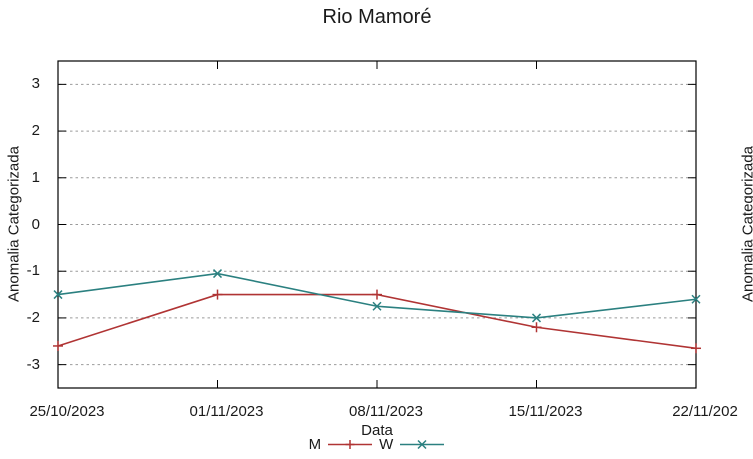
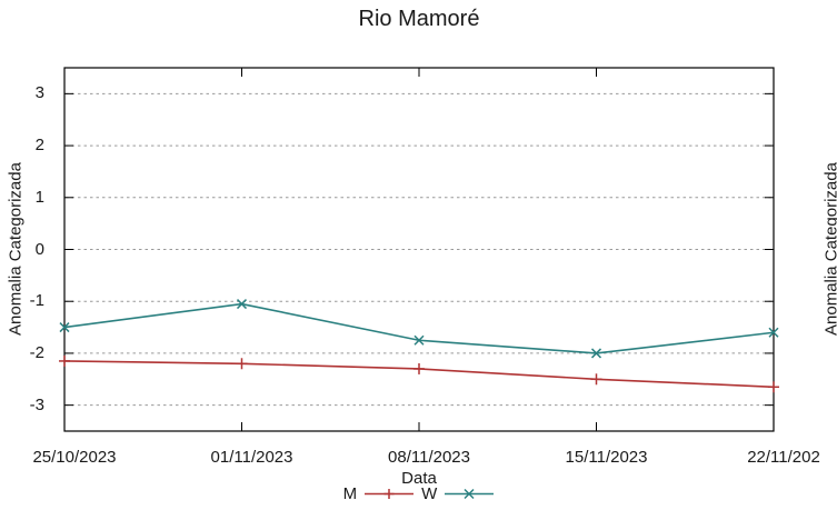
M/25/10/2023: -2.6 -> -2.1
M/01/11/2023: -1.5 -> -2.2
M/08/11/2023: -1.5 -> -2.3
M/15/11/2023: -2.2 -> -2.5
